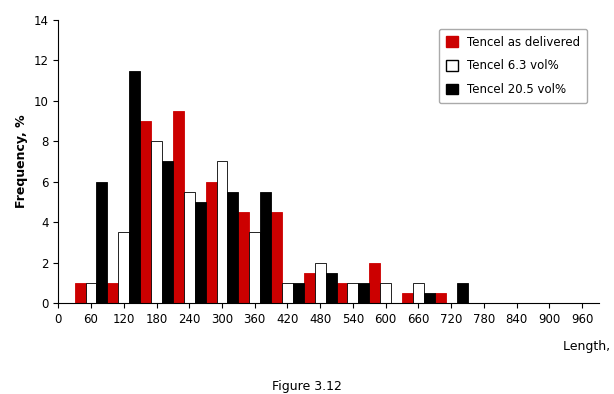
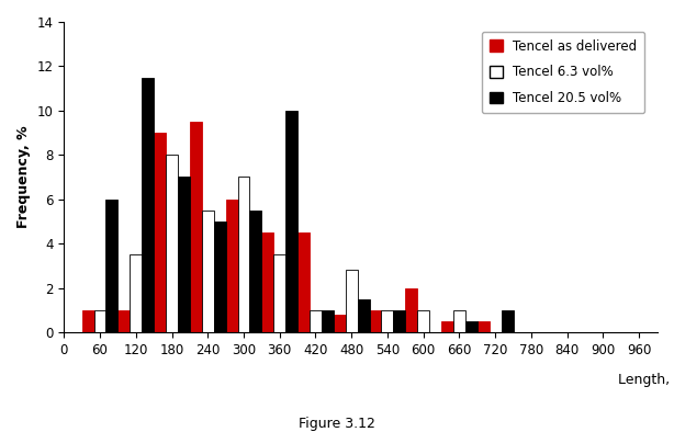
Tencel 20.5 vol%/360: 5.5 -> 10.0
Tencel as delivered/480: 1.5 -> 0.8
Tencel 6.3 vol%/480: 2.0 -> 2.8
